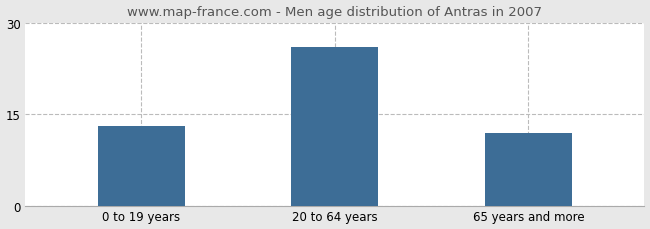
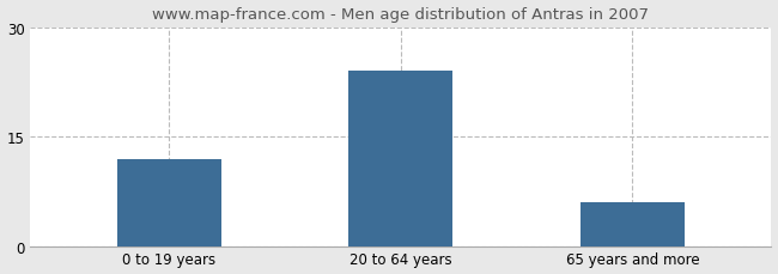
0 to 19 years: 13 -> 12
20 to 64 years: 26 -> 24
65 years and more: 12 -> 6
